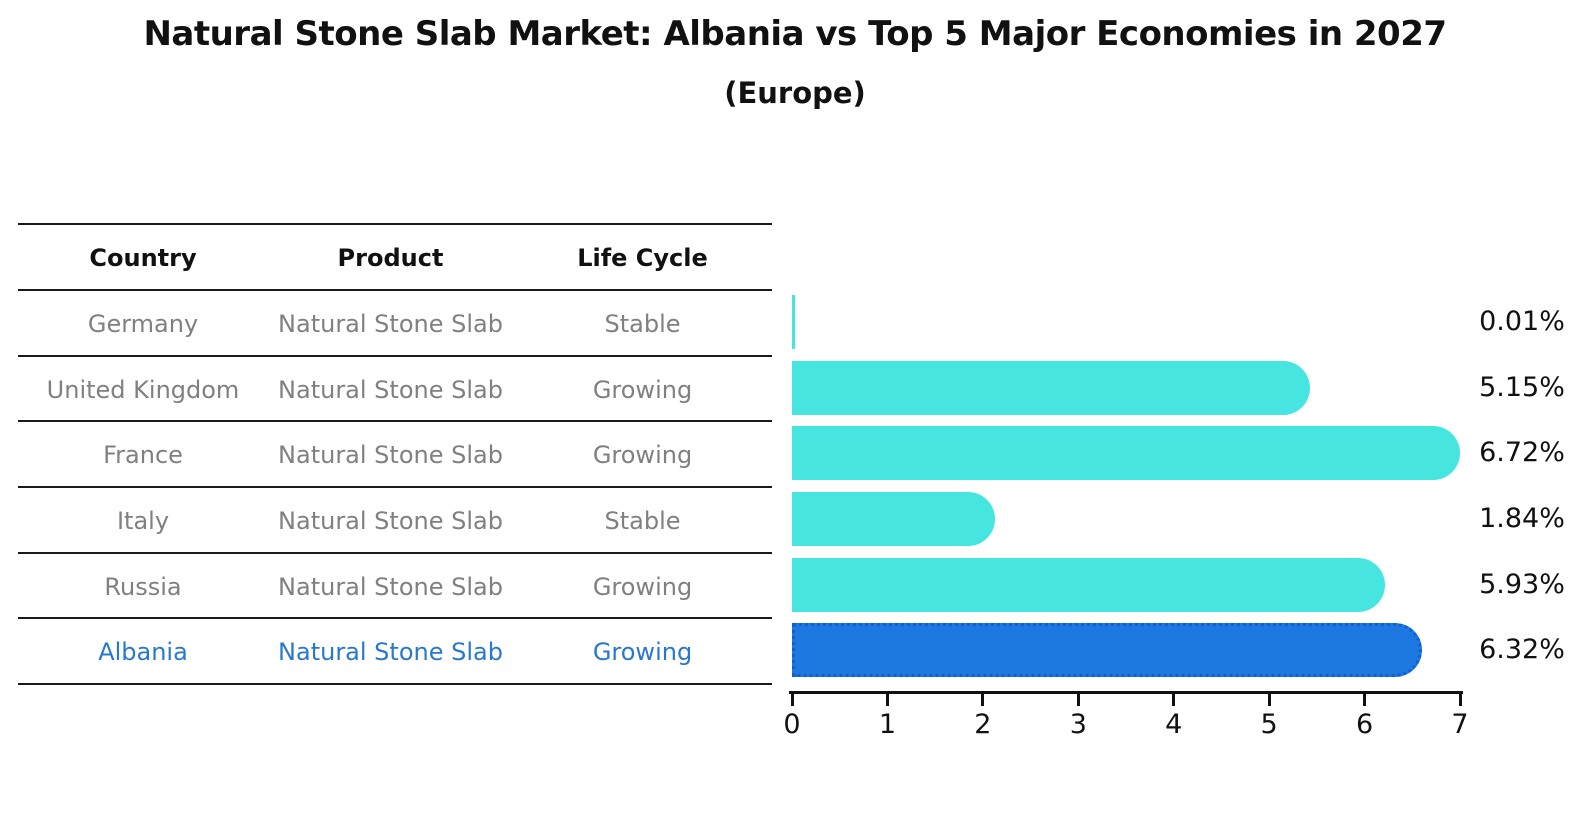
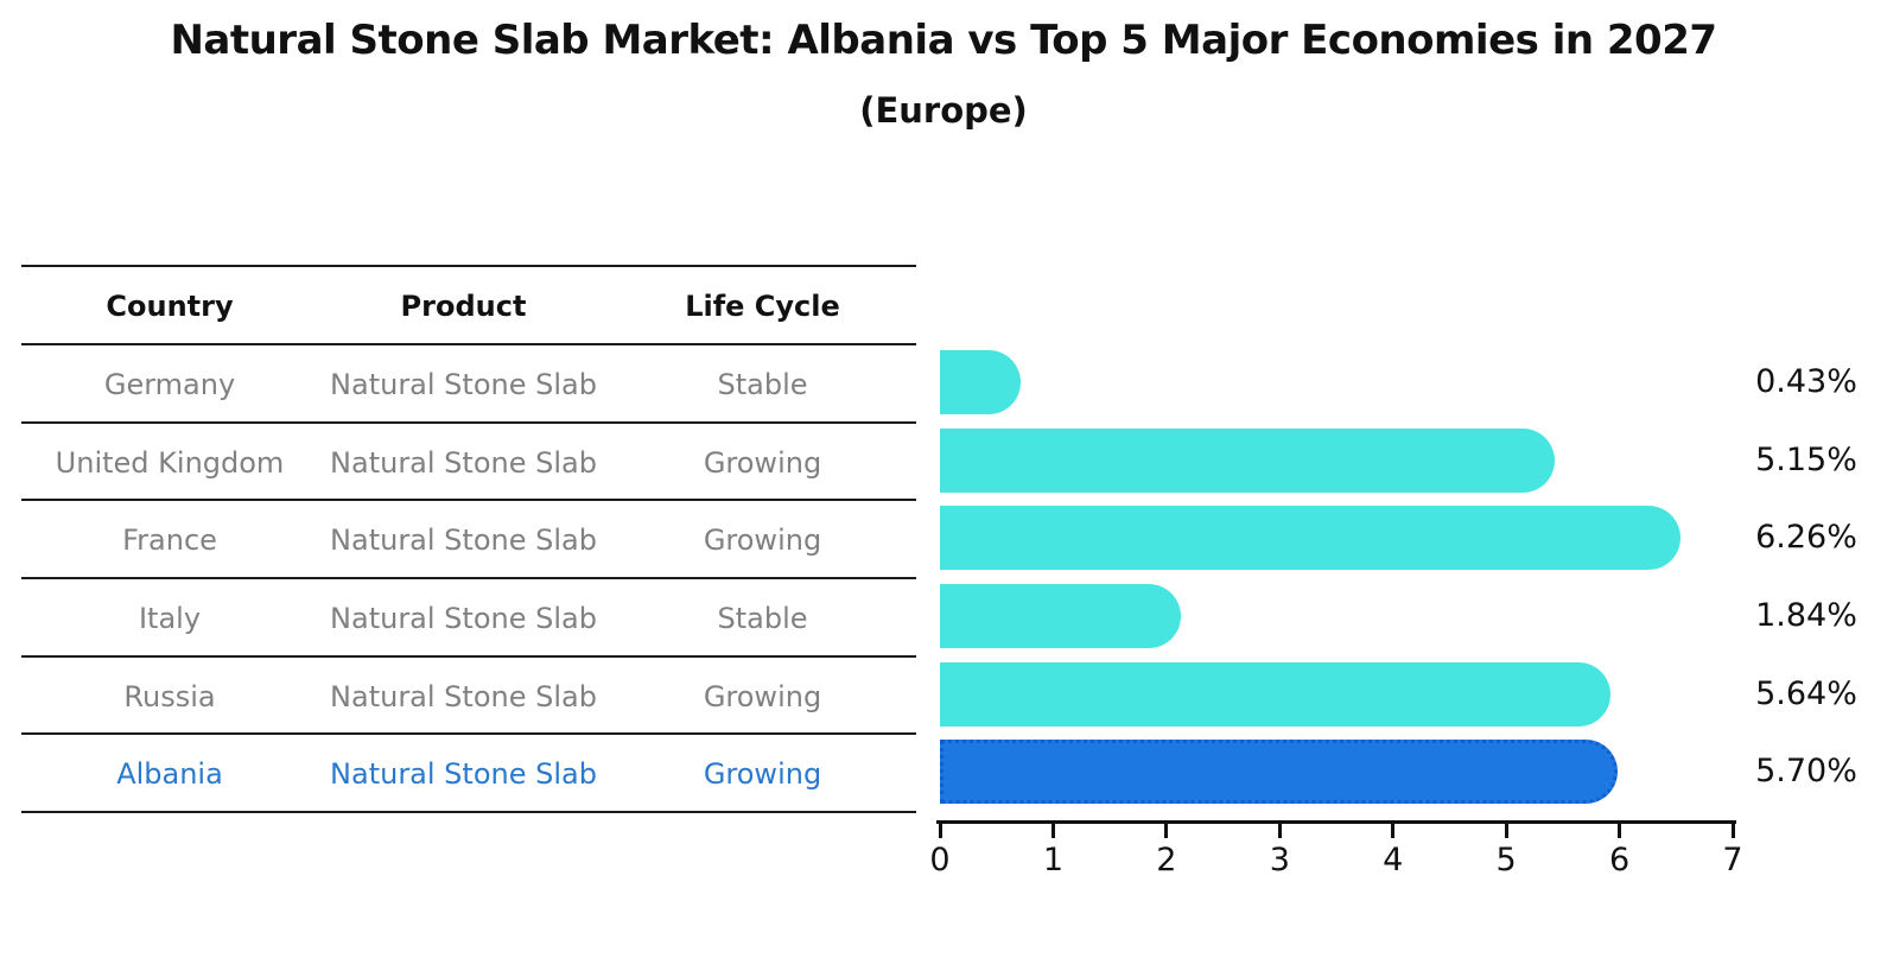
Germany: 0.01% -> 0.43%
France: 6.72% -> 6.26%
Russia: 5.93% -> 5.64%
Albania: 6.32% -> 5.70%
